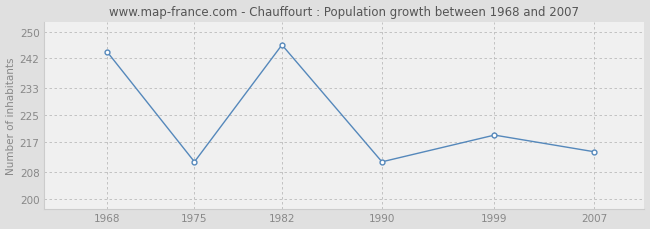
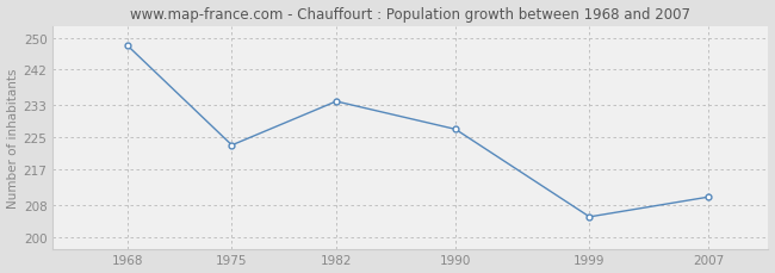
1968: 244 -> 248
1975: 211 -> 223
1982: 246 -> 234
1990: 211 -> 227
1999: 219 -> 205
2007: 214 -> 210
